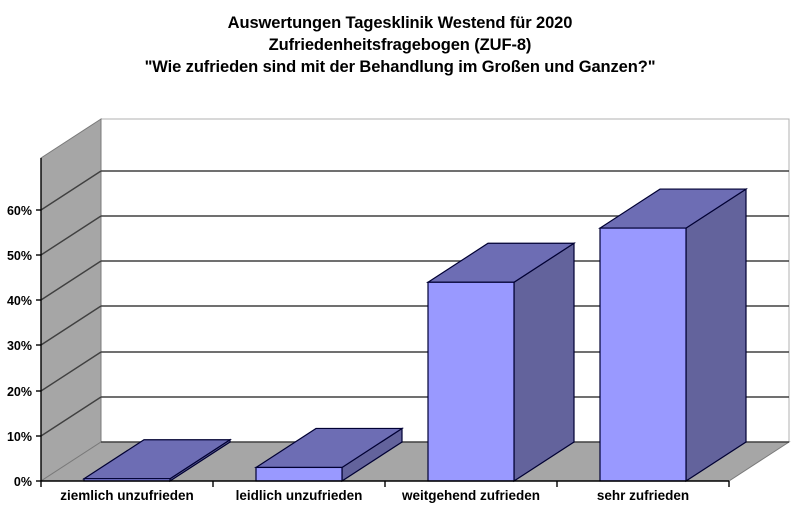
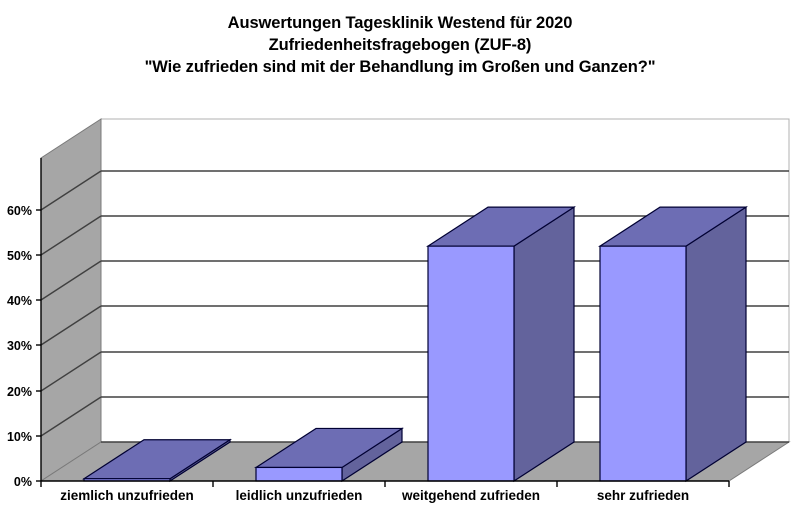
weitgehend zufrieden: 44% -> 52%
sehr zufrieden: 56% -> 52%
